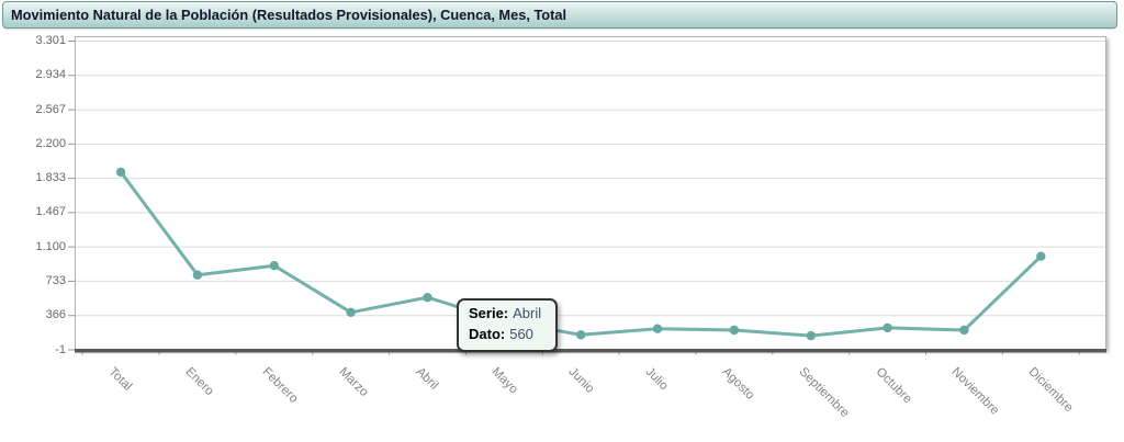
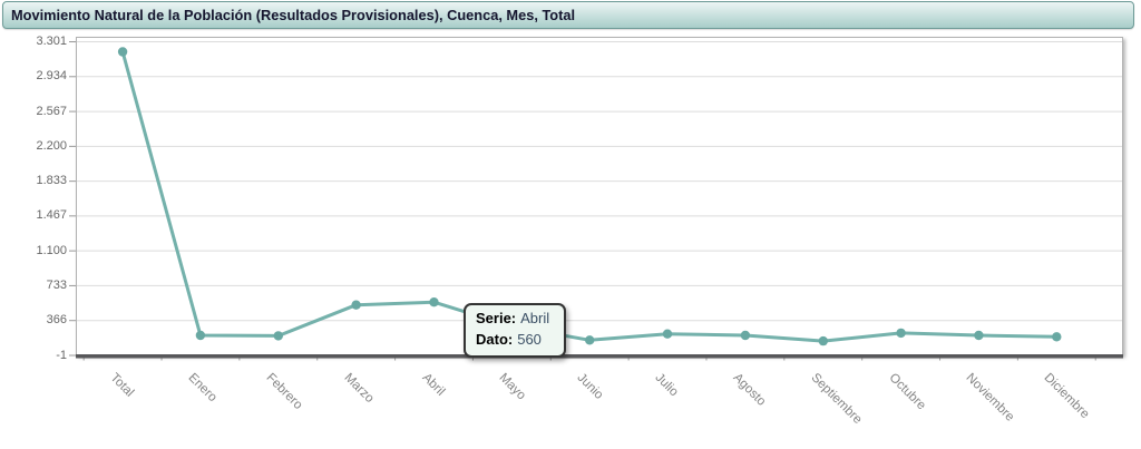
Total: 1900 -> 3200
Enero: 800 -> 200
Febrero: 900 -> 200
Marzo: 400 -> 500
Diciembre: 1000 -> 200
